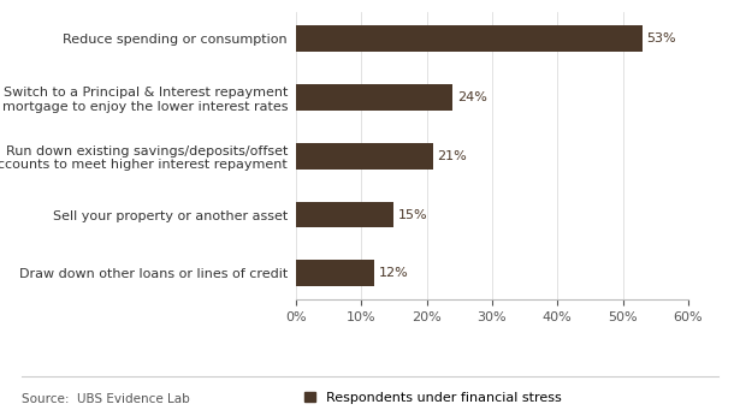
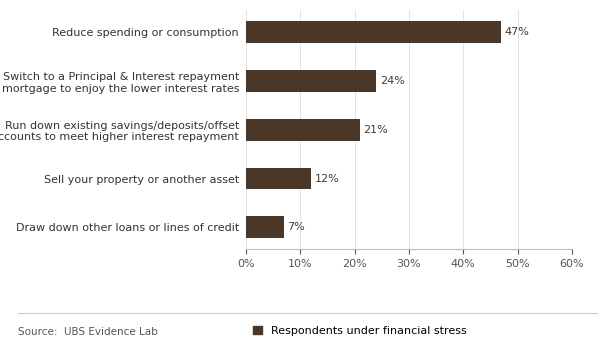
Reduce spending or consumption: 53% -> 47%
Sell your property or another asset: 15% -> 12%
Draw down other loans or lines of credit: 12% -> 7%
